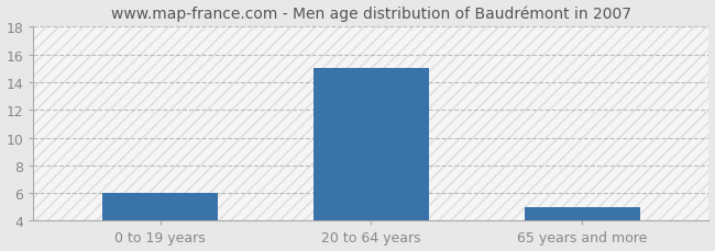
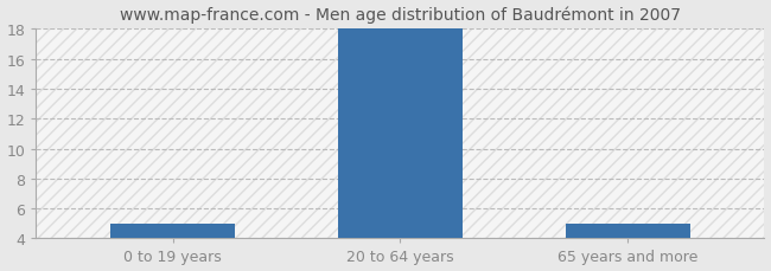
0 to 19 years: 6 -> 5
20 to 64 years: 15 -> 18
